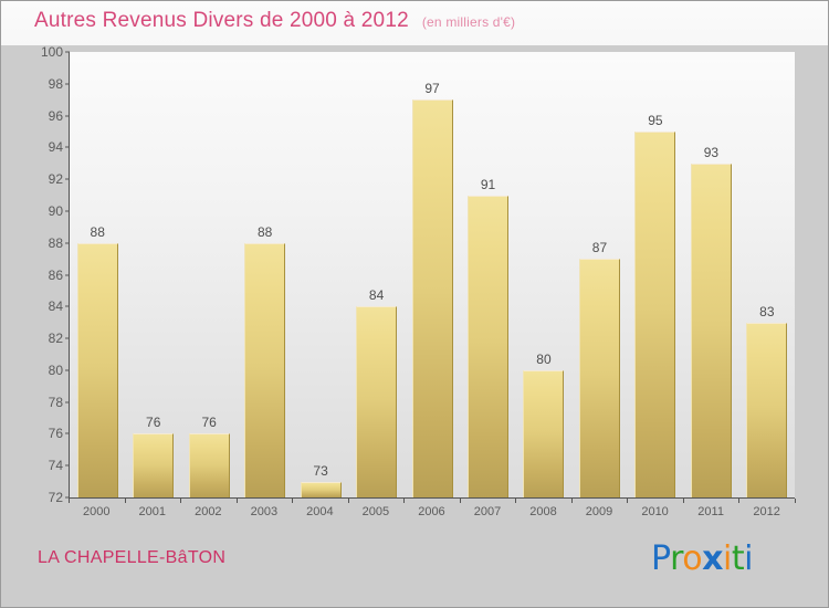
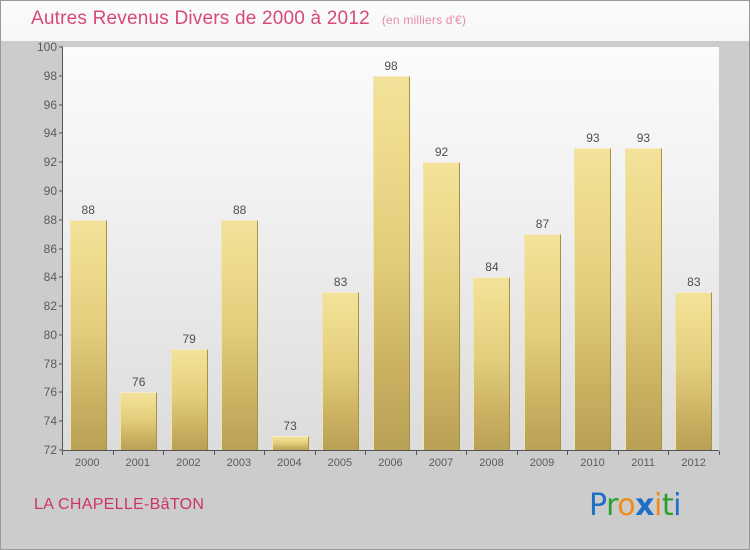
2002: 76 -> 79
2005: 84 -> 83
2006: 97 -> 98
2007: 91 -> 92
2008: 80 -> 84
2010: 95 -> 93
